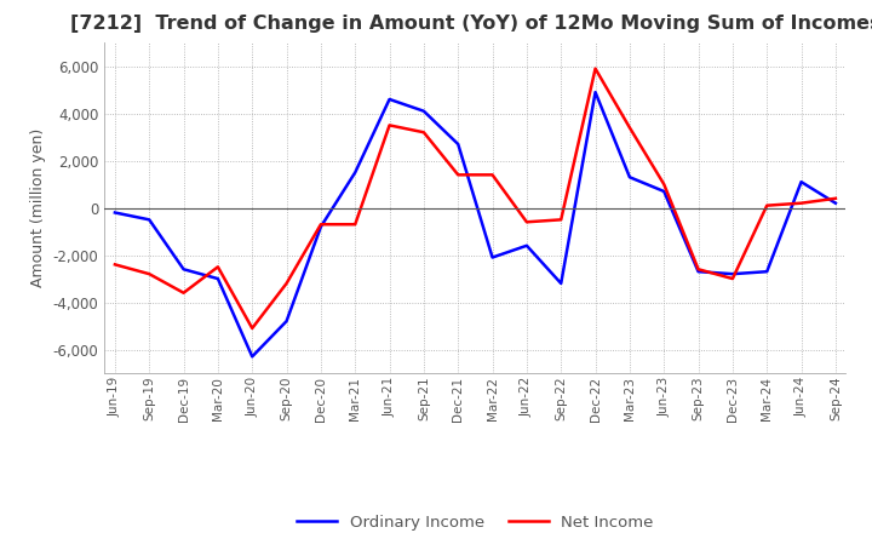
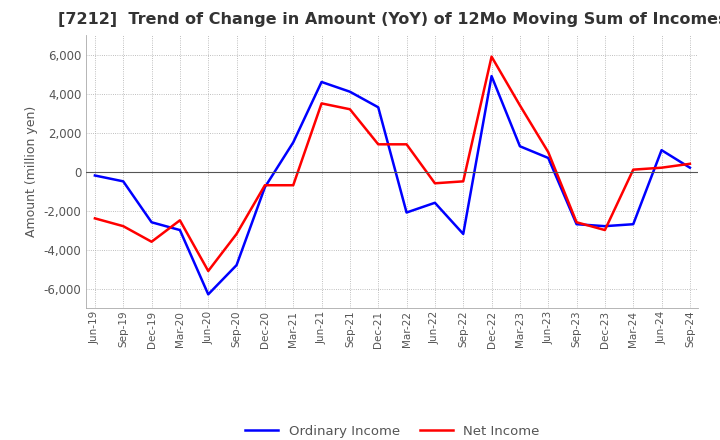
Ordinary Income/Dec-21: 2,700 -> 3,300
